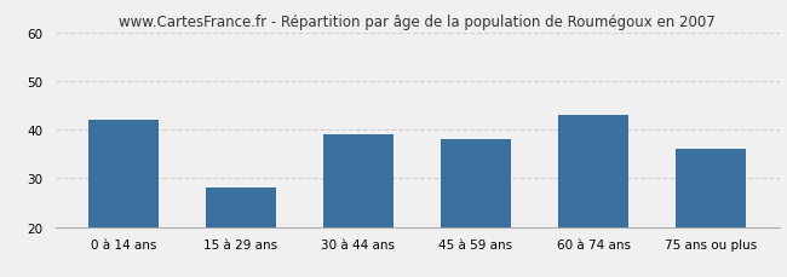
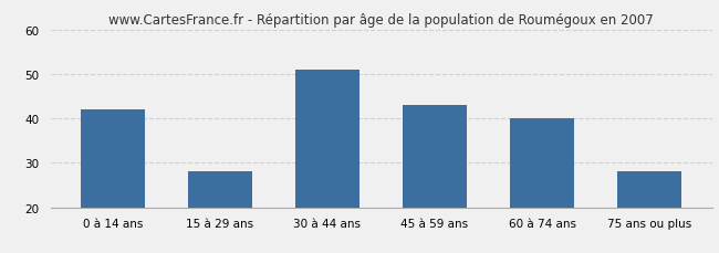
30 à 44 ans: 39 -> 51
45 à 59 ans: 38 -> 43
60 à 74 ans: 43 -> 40
75 ans ou plus: 36 -> 28
